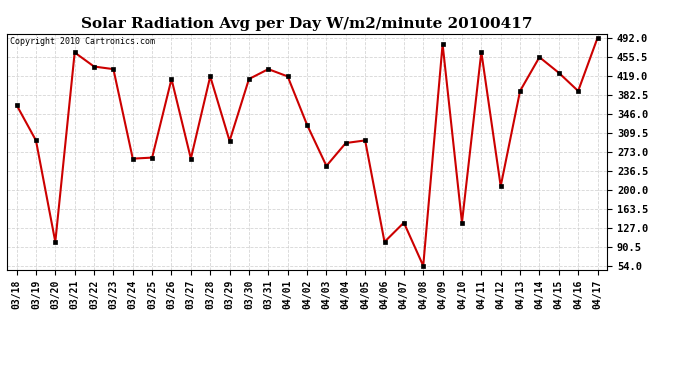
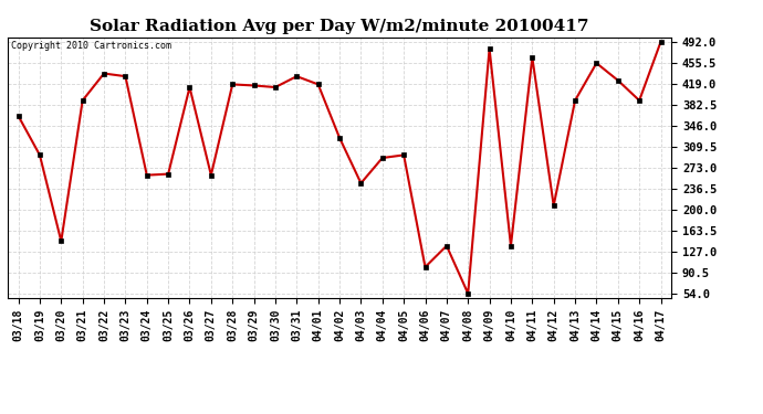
03/20: 100 -> 145
03/21: 464 -> 390
03/29: 294 -> 416
